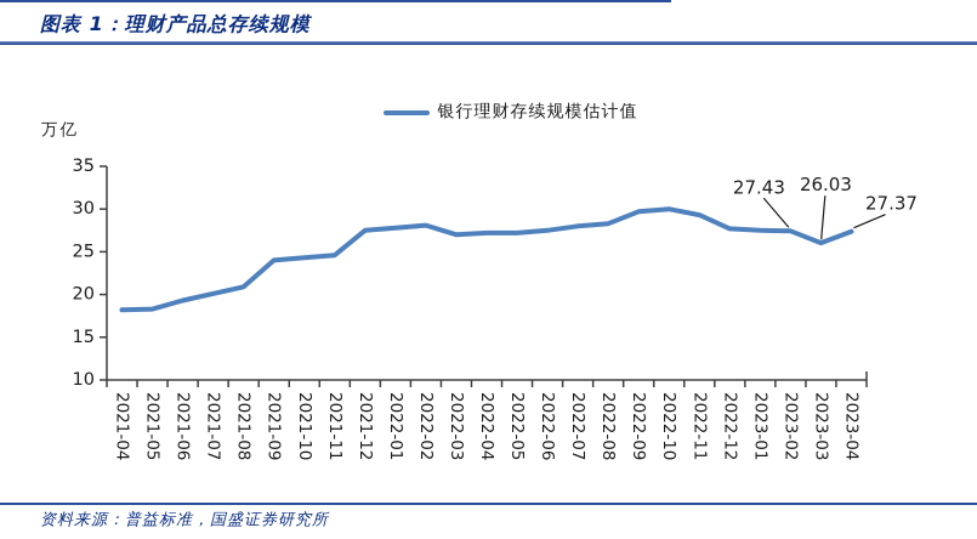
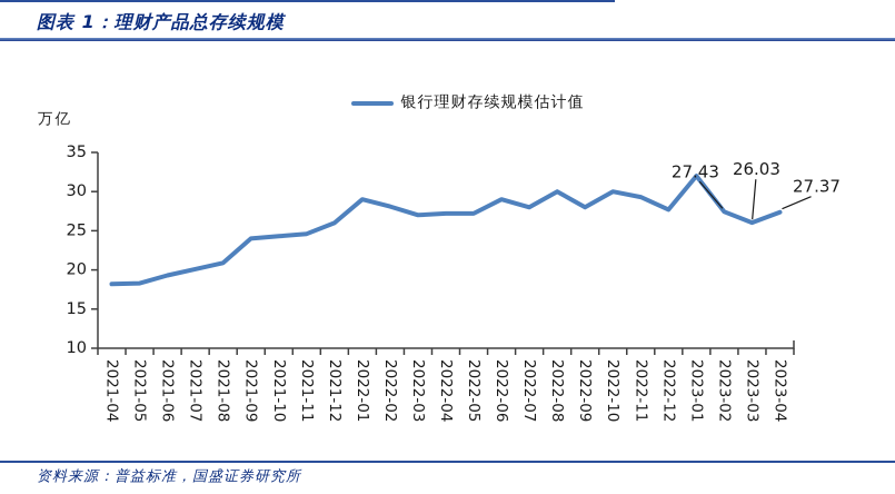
2021-12: 28 -> 26
2022-01: 28 -> 29
2022-06: 28 -> 29
2022-08: 28 -> 30
2022-09: 30 -> 28
2023-01: 28 -> 32
